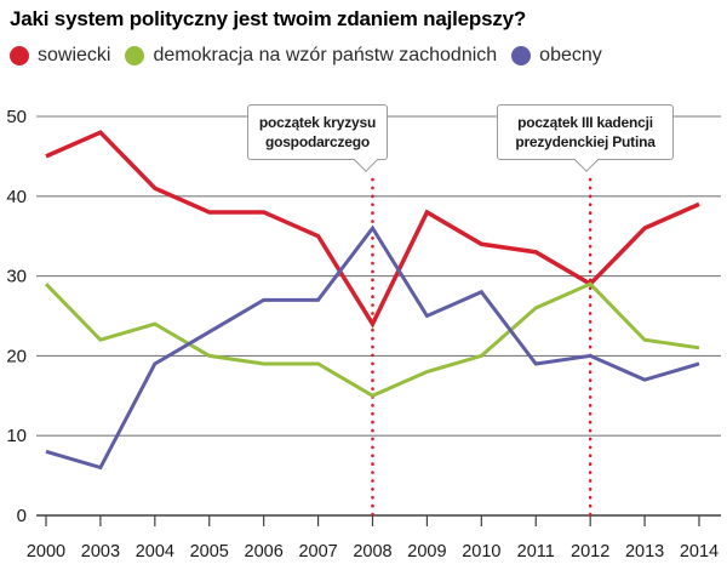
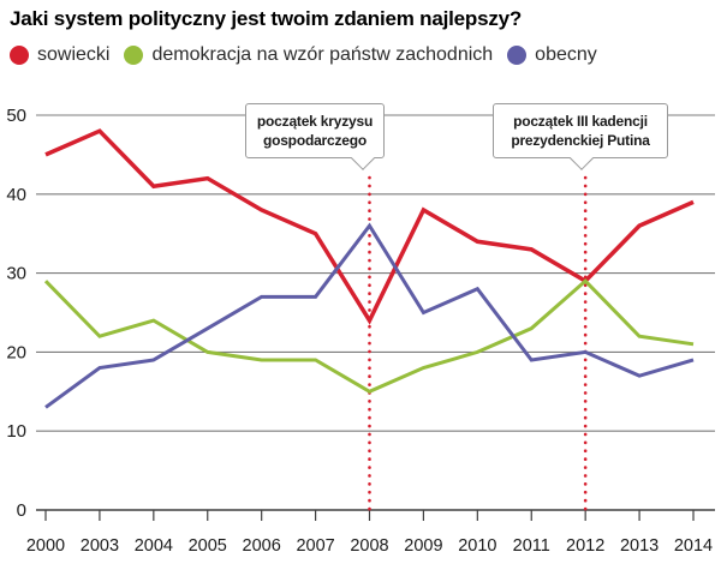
obecny/2000: 8 -> 13
obecny/2003: 6 -> 18
sowiecki/2005: 38 -> 42
demokracja na wzór państw zachodnich/2011: 26 -> 23
